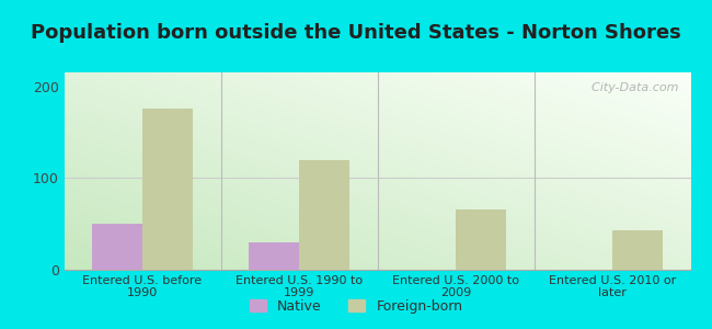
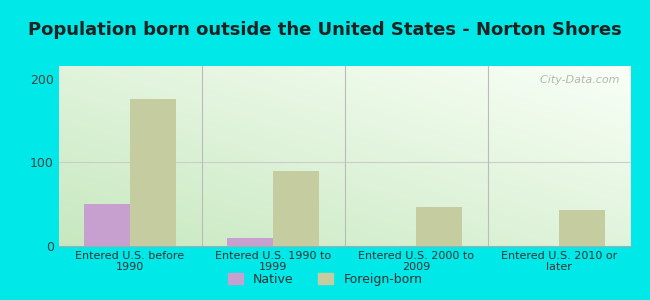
Native/Entered U.S. 1990 to 1999: 30 -> 10
Foreign-born/Entered U.S. 1990 to 1999: 120 -> 90
Foreign-born/Entered U.S. 2000 to 2009: 66 -> 47
